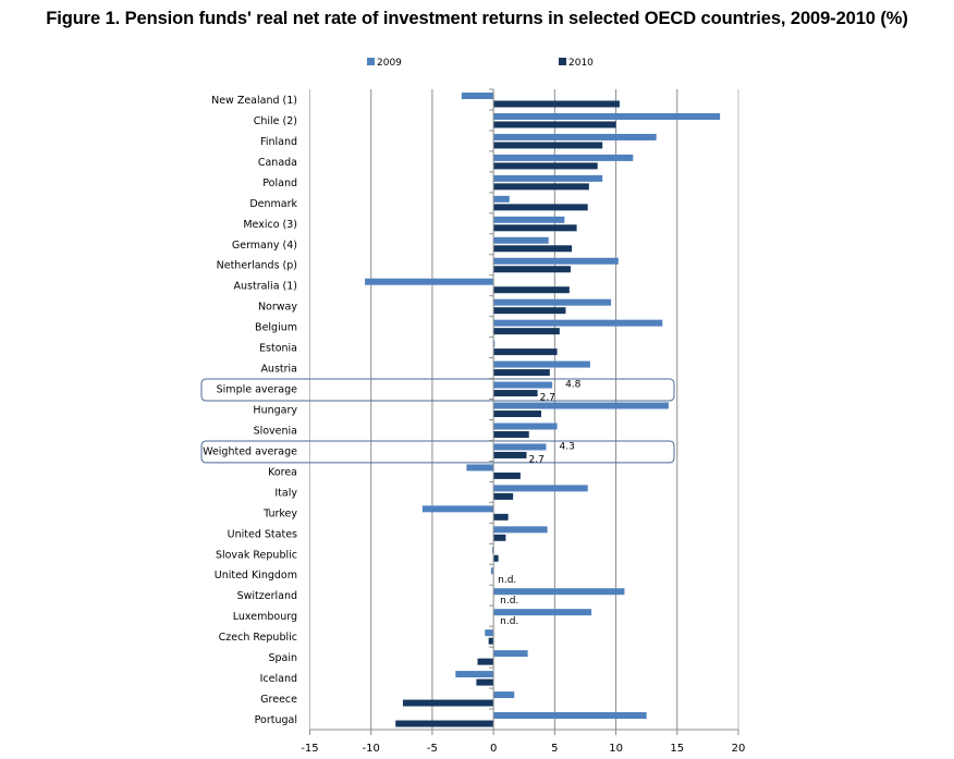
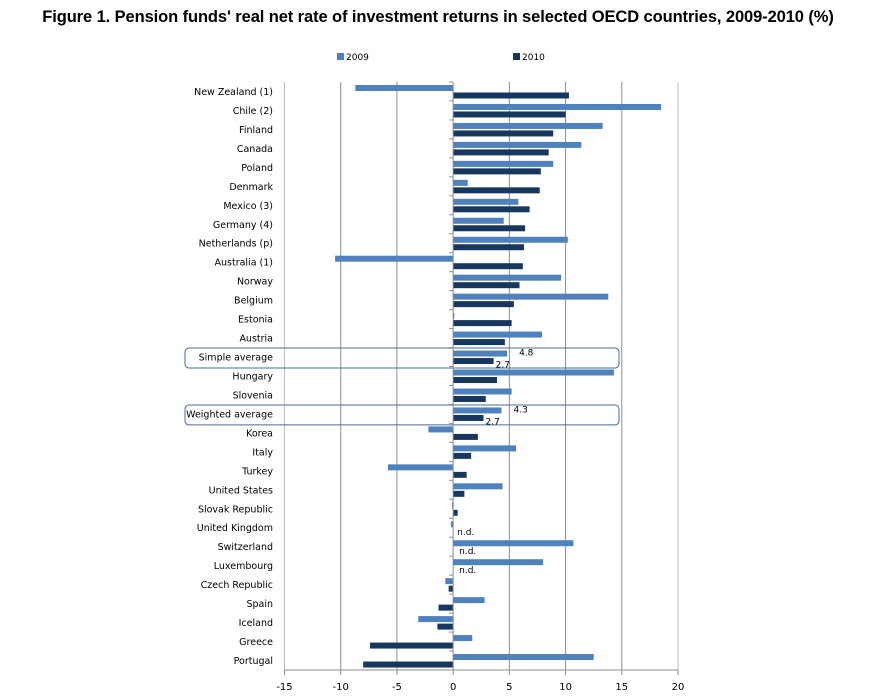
2009/New Zealand (1): -2.6 -> -8.7
2009/Italy: 7.7 -> 5.6
